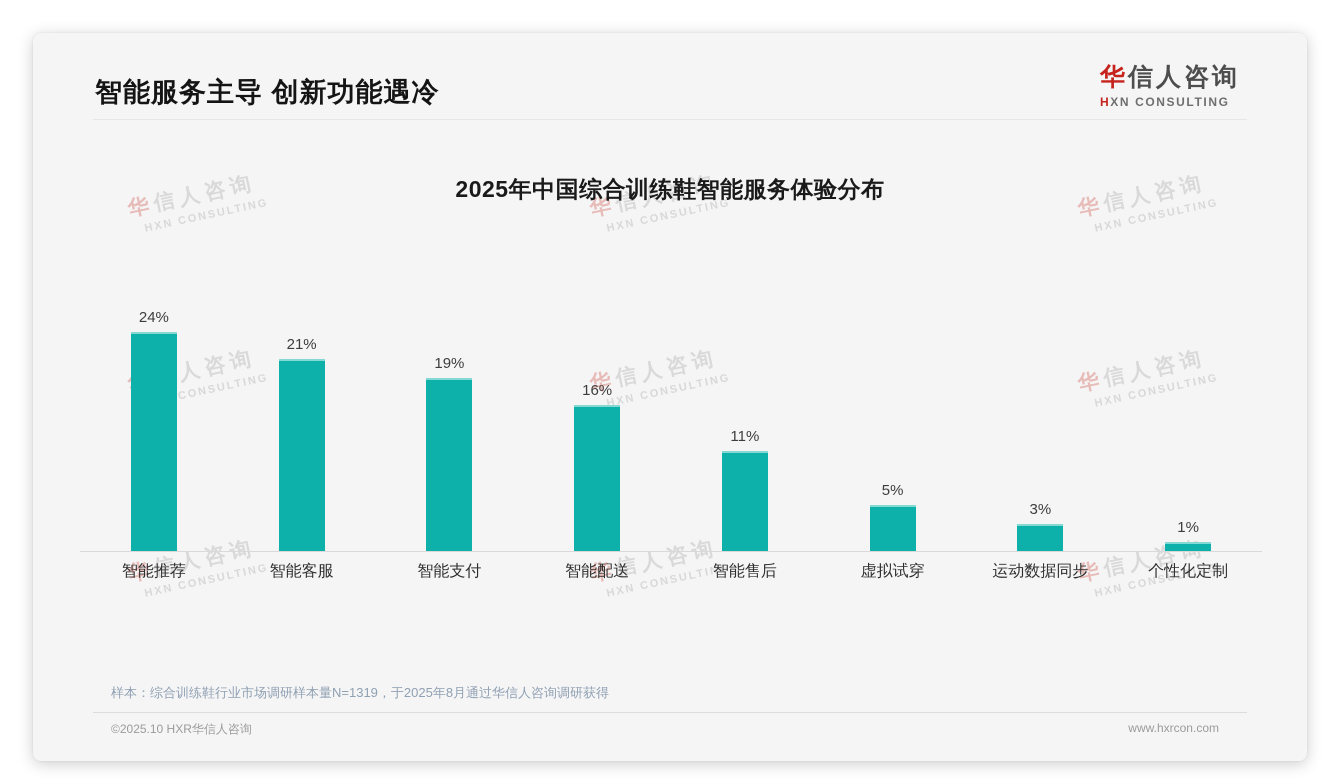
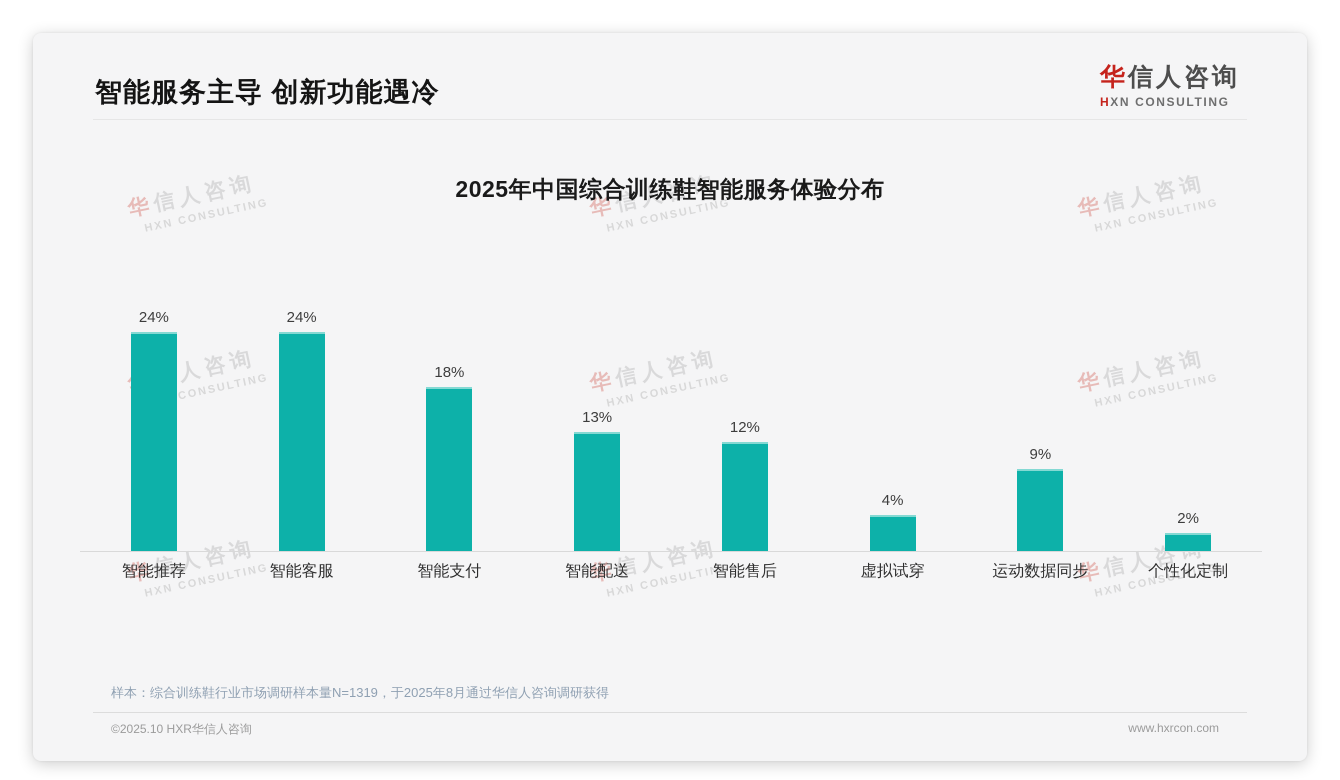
智能客服: 21% -> 24%
智能支付: 19% -> 18%
智能配送: 16% -> 13%
智能售后: 11% -> 12%
虚拟试穿: 5% -> 4%
运动数据同步: 3% -> 9%
个性化定制: 1% -> 2%
